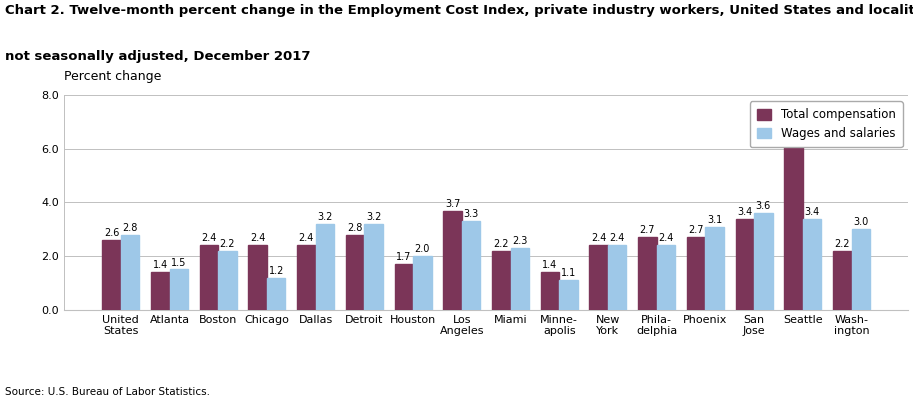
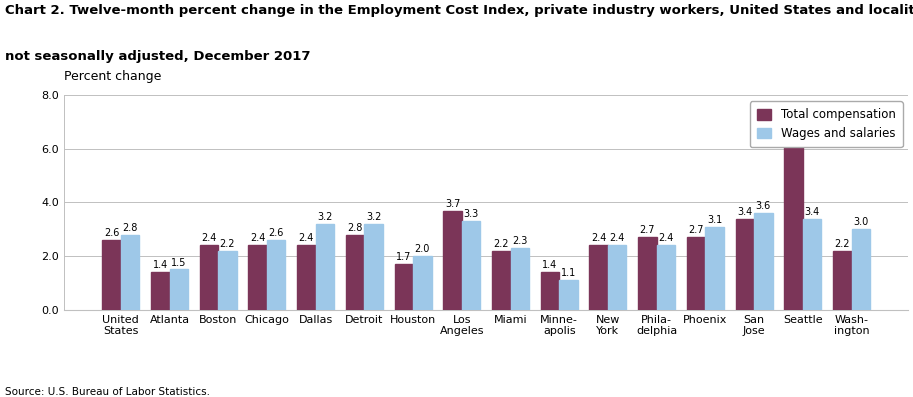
Wages and salaries/Chicago: 1.2 -> 2.6
